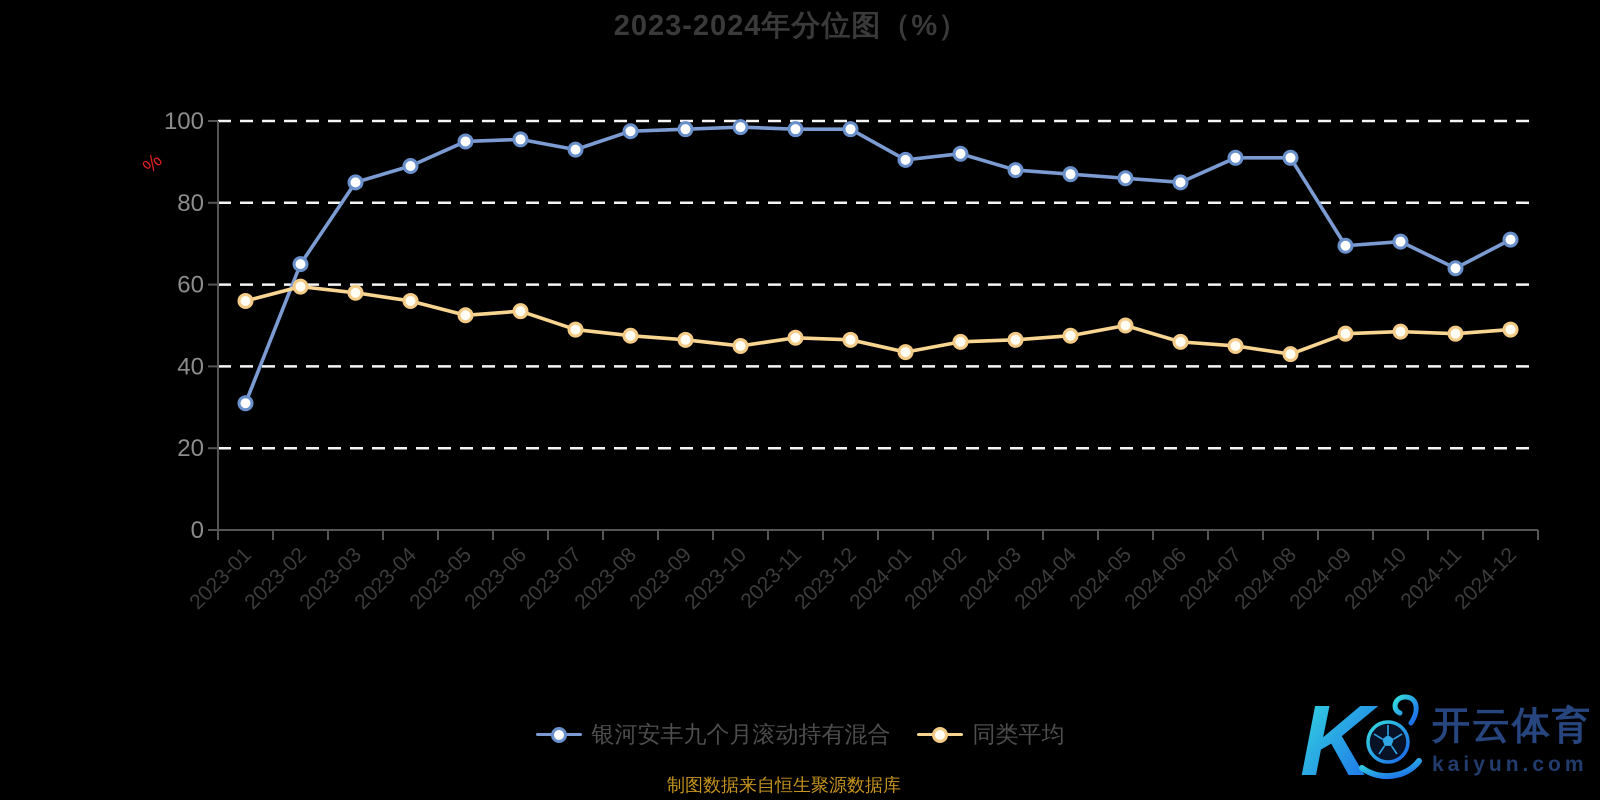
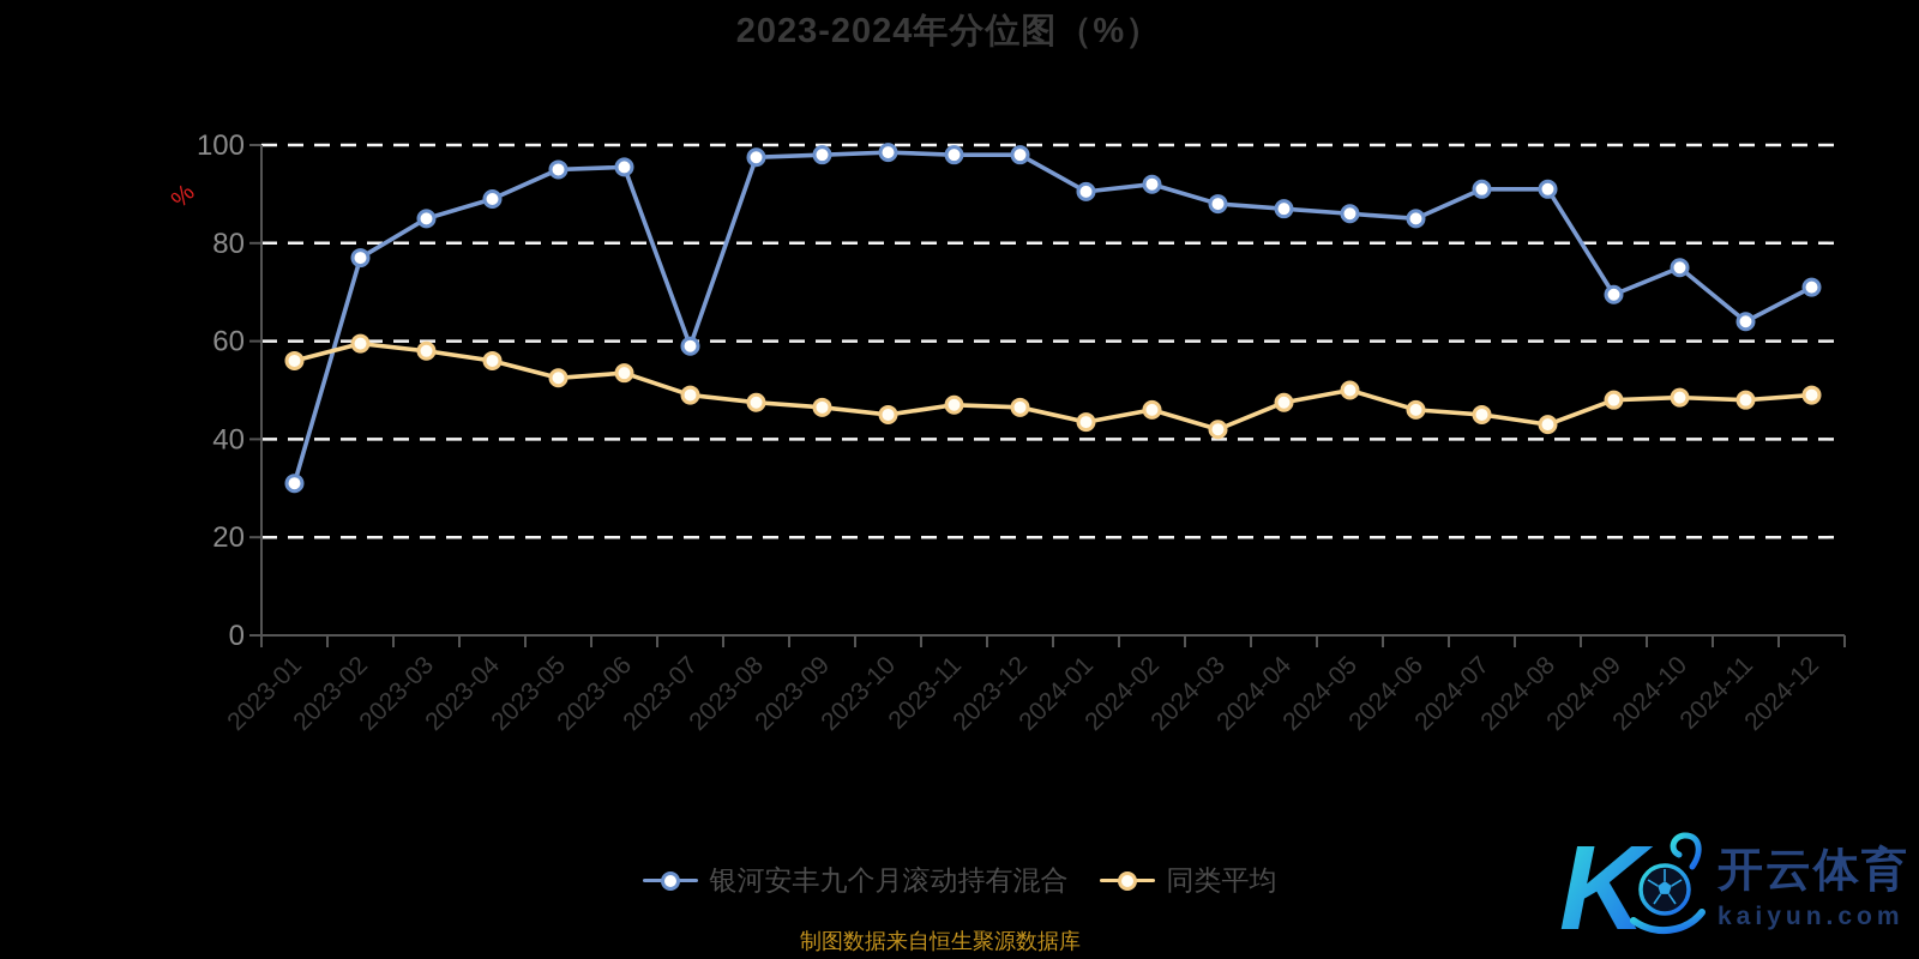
银河安丰九个月滚动持有混合/2023-02: 65 -> 77
银河安丰九个月滚动持有混合/2023-07: 93 -> 59
同类平均/2024-03: 46 -> 42
银河安丰九个月滚动持有混合/2024-10: 70 -> 75
